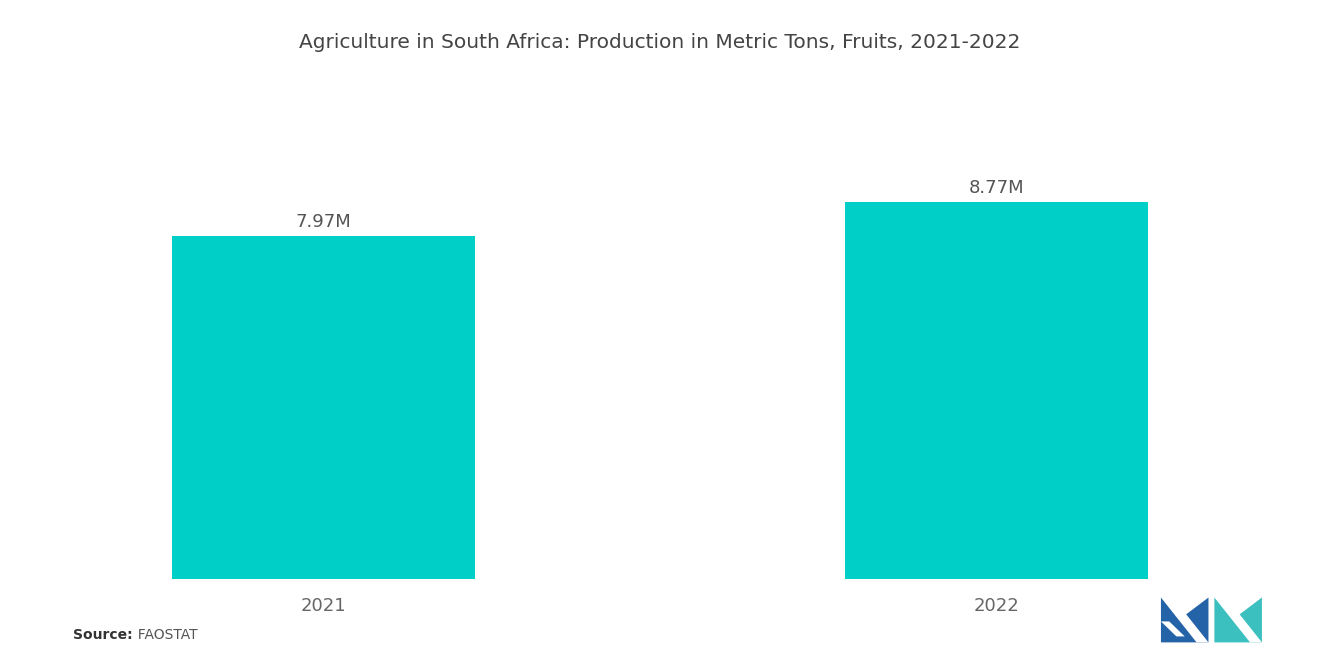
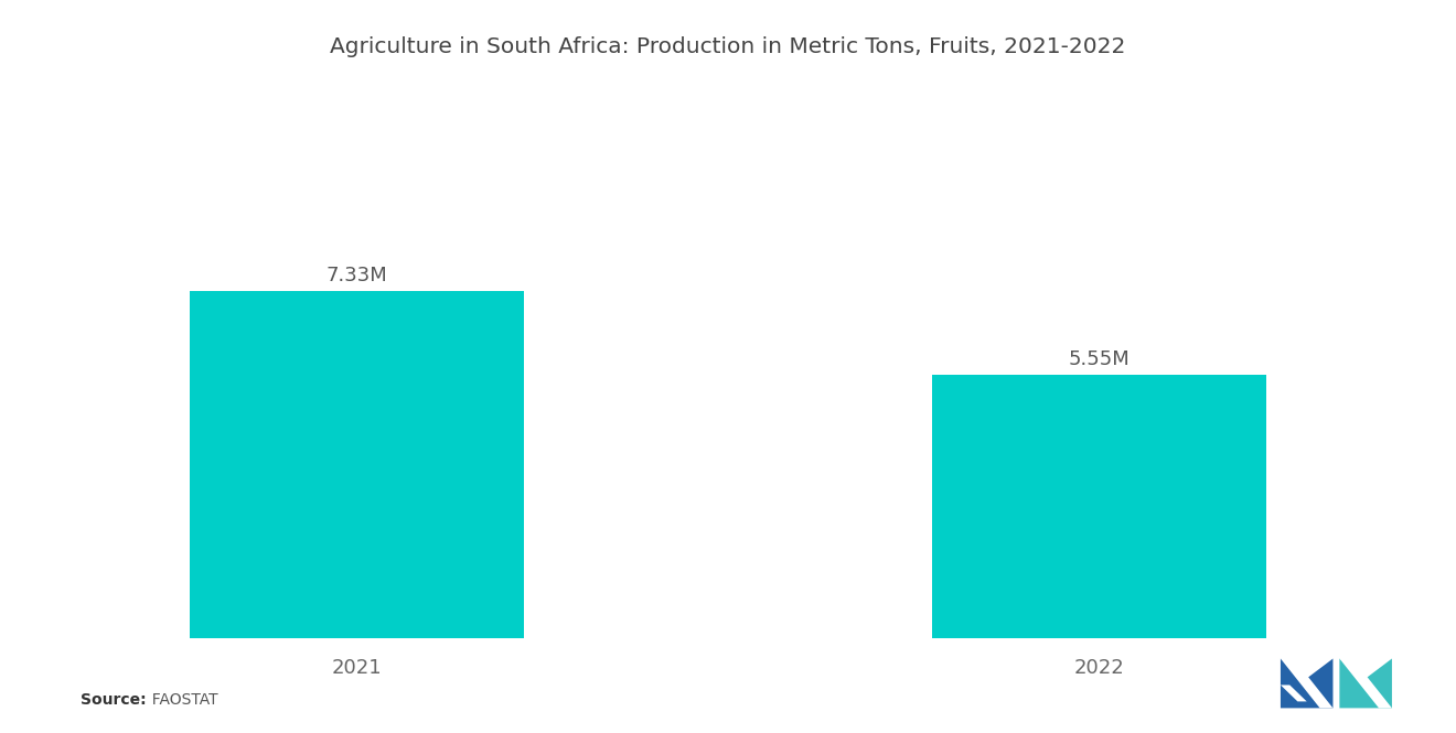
2021: 7.97M -> 7.33M
2022: 8.77M -> 5.55M
